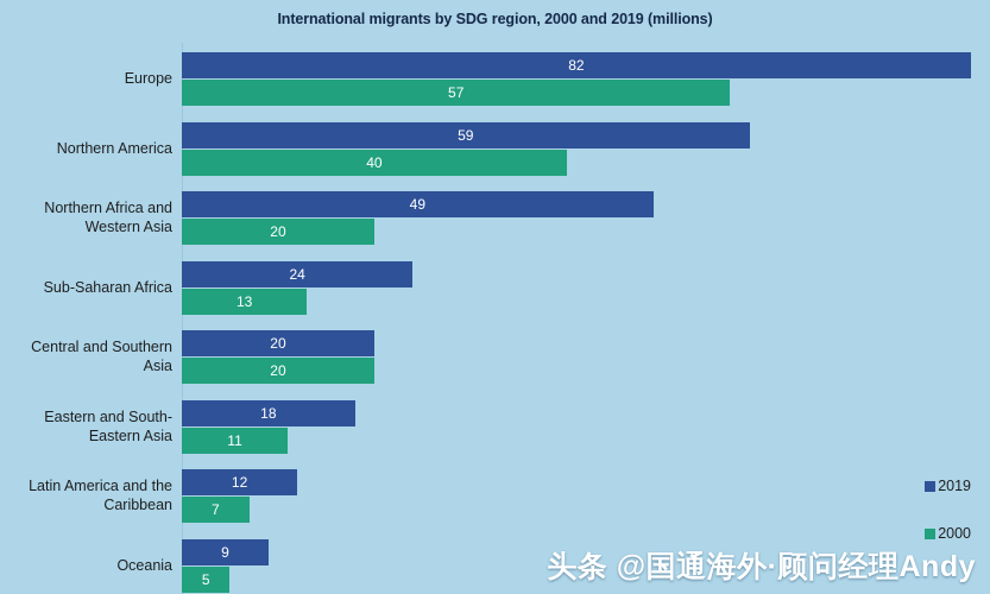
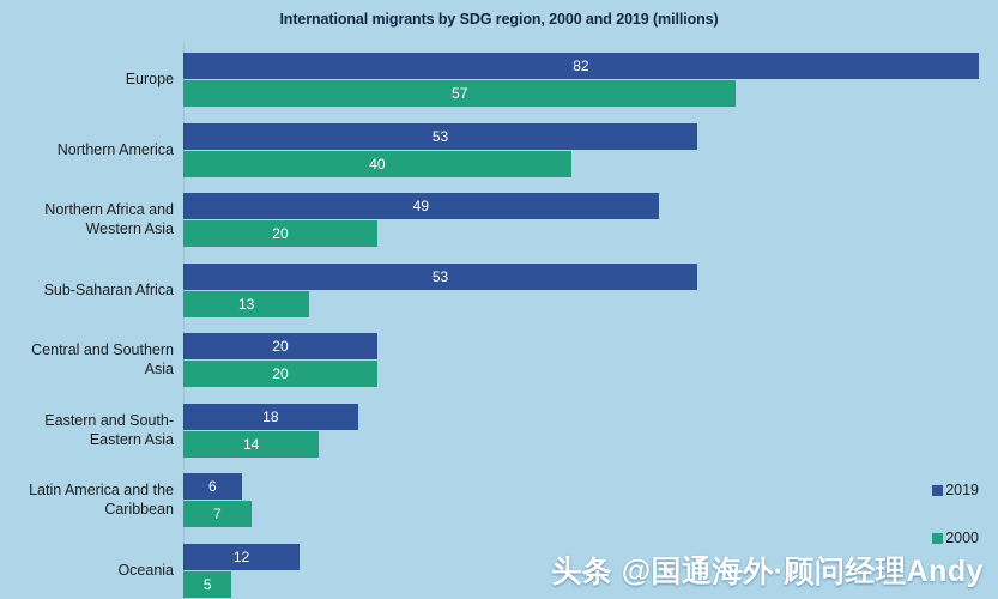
2019/Northern America: 59 -> 53
2019/Sub-Saharan Africa: 24 -> 53
2000/Eastern and South-Eastern Asia: 11 -> 14
2019/Latin America and the Caribbean: 12 -> 6
2019/Oceania: 9 -> 12
